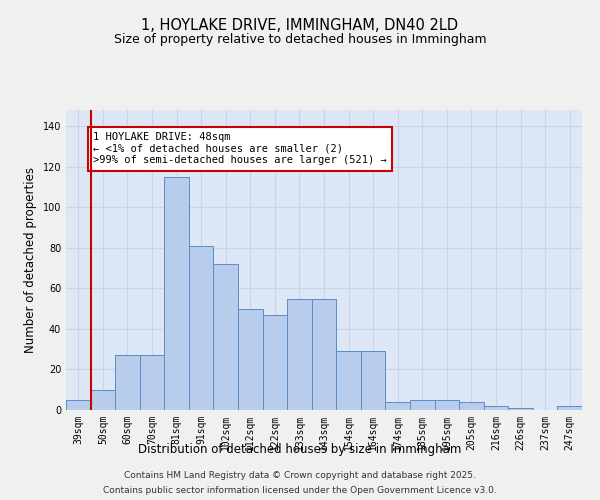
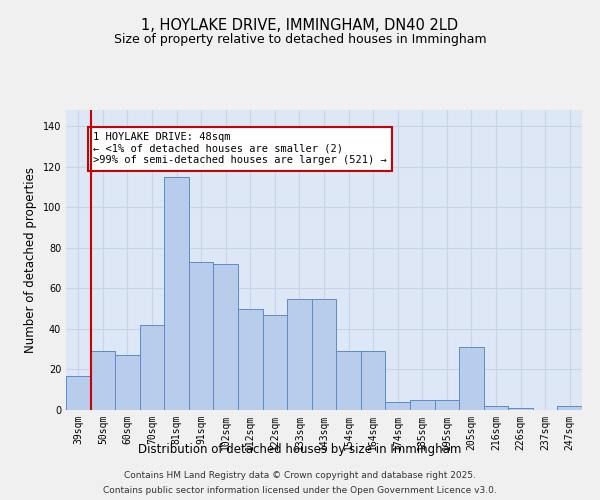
39sqm: 5 -> 17
50sqm: 10 -> 29
70sqm: 27 -> 42
91sqm: 81 -> 73
205sqm: 4 -> 31
